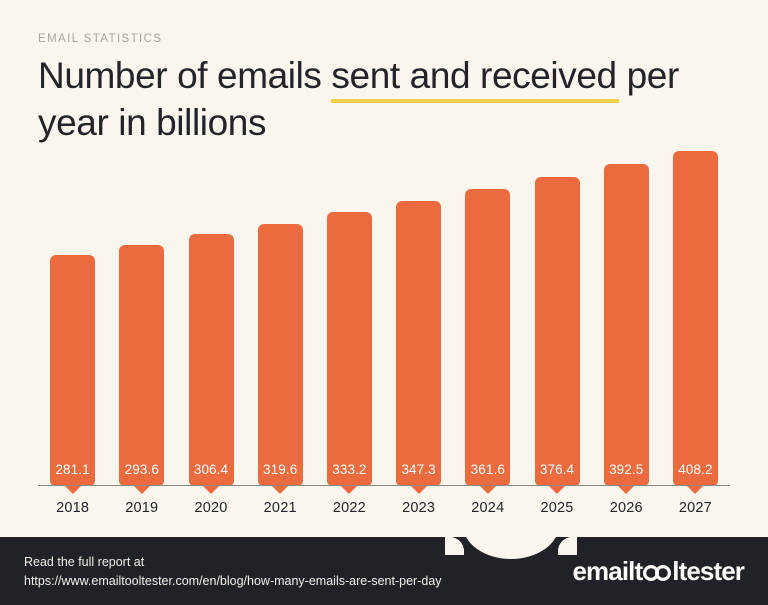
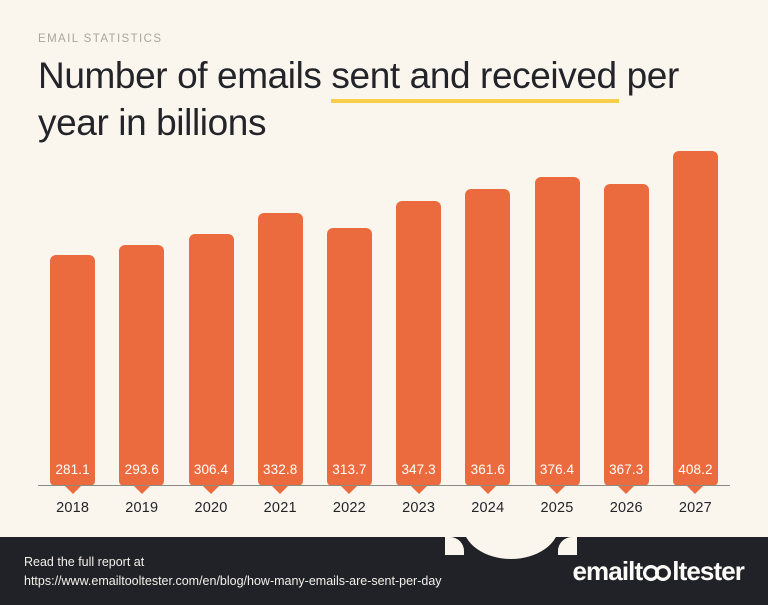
2021: 319.6 -> 332.8
2022: 333.2 -> 313.7
2026: 392.5 -> 367.3
